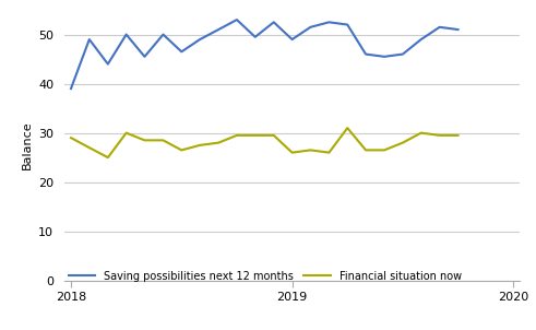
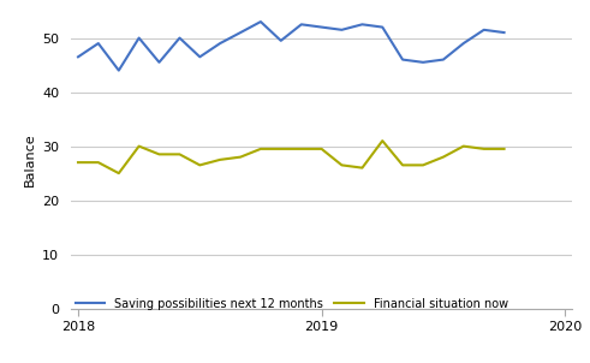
Saving possibilities next 12 months/2018: 39.0 -> 46.5
Financial situation now/2018: 29.0 -> 27.0
Saving possibilities next 12 months/2019: 49.0 -> 52.0
Financial situation now/2019: 26.0 -> 29.5
